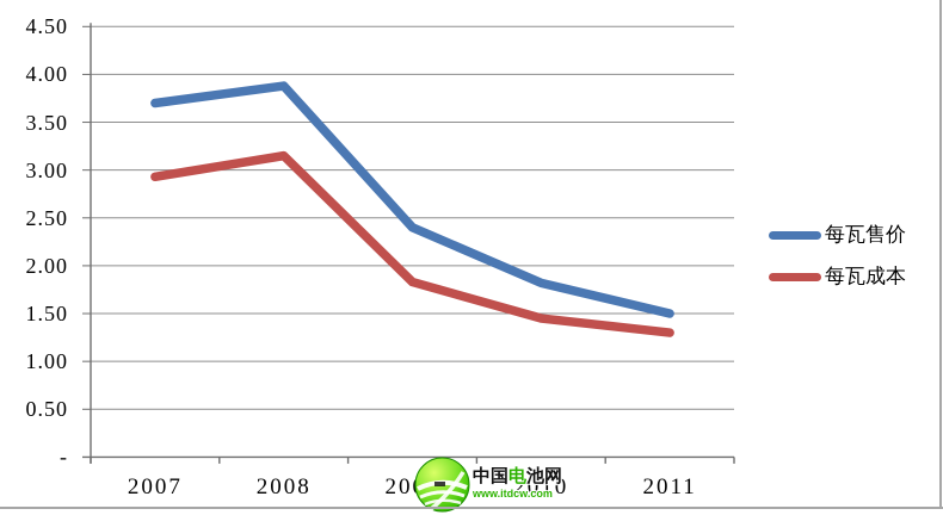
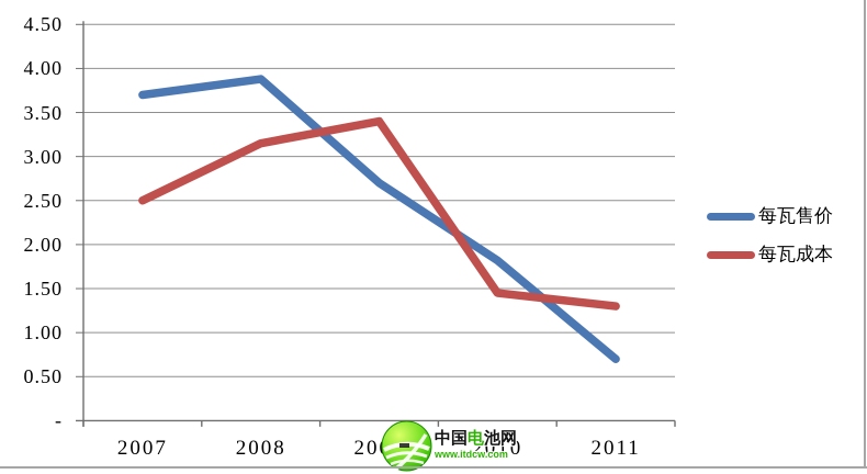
每瓦成本/2007: 2.9 -> 2.5
每瓦售价/2009: 2.4 -> 2.7
每瓦成本/2009: 1.8 -> 3.4
每瓦售价/2011: 1.5 -> 0.7
